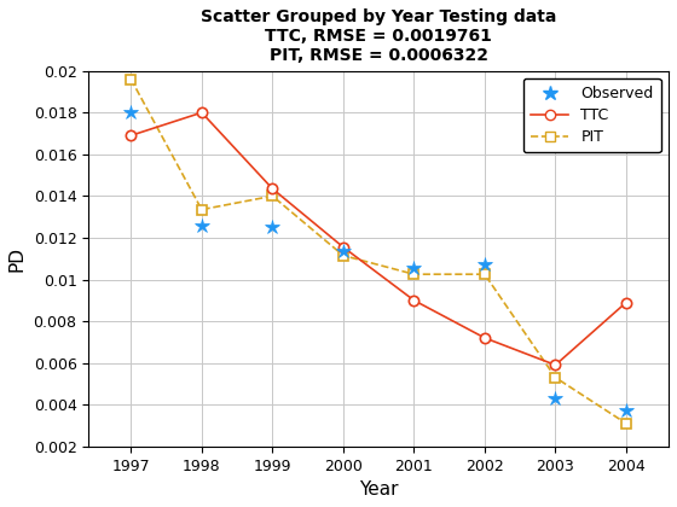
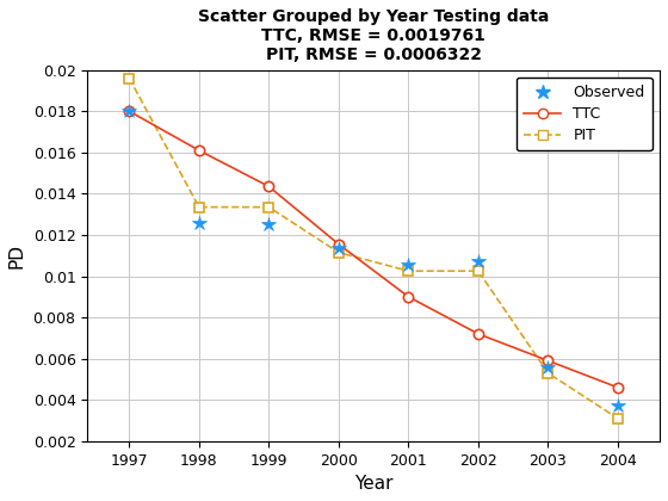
TTC/1997: 0.0169 -> 0.0180
TTC/1998: 0.0180 -> 0.0161
PIT/1999: 0.0140 -> 0.0134
Observed/2003: 0.0043 -> 0.0056
TTC/2004: 0.0089 -> 0.0046
